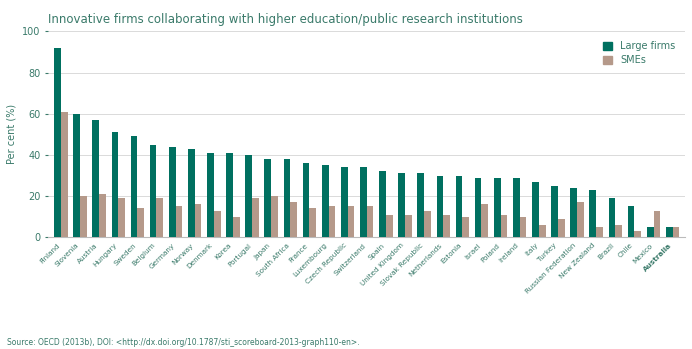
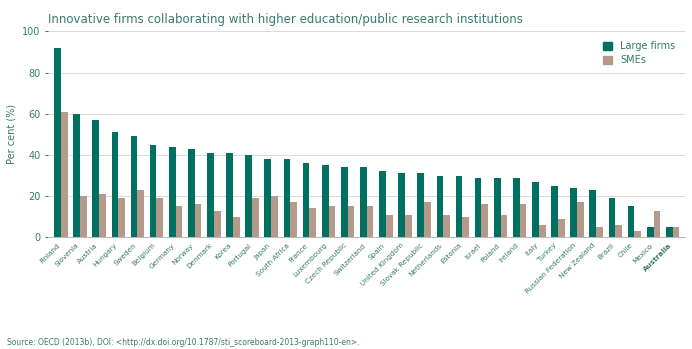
SMEs/Sweden: 14 -> 23
SMEs/Slovak Republic: 13 -> 17
SMEs/Ireland: 10 -> 16
